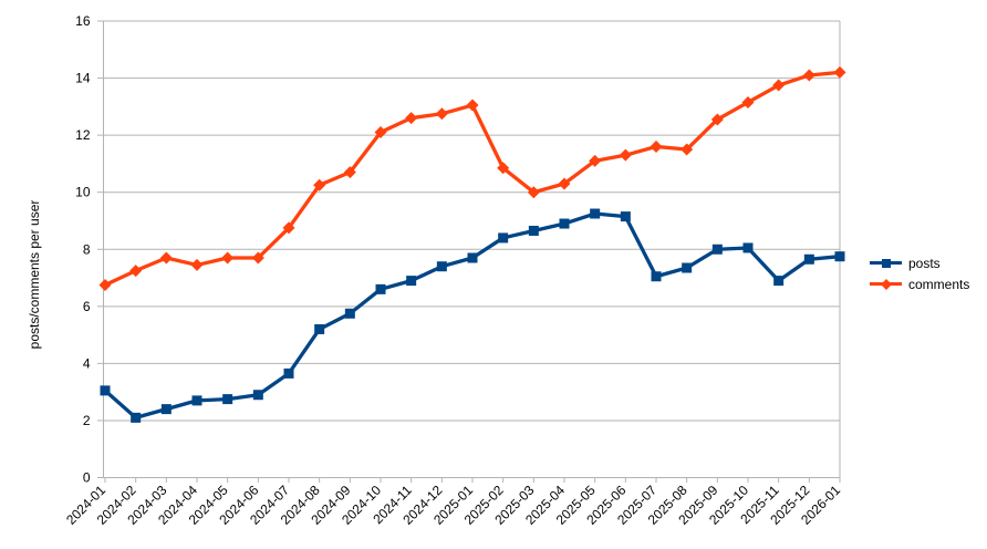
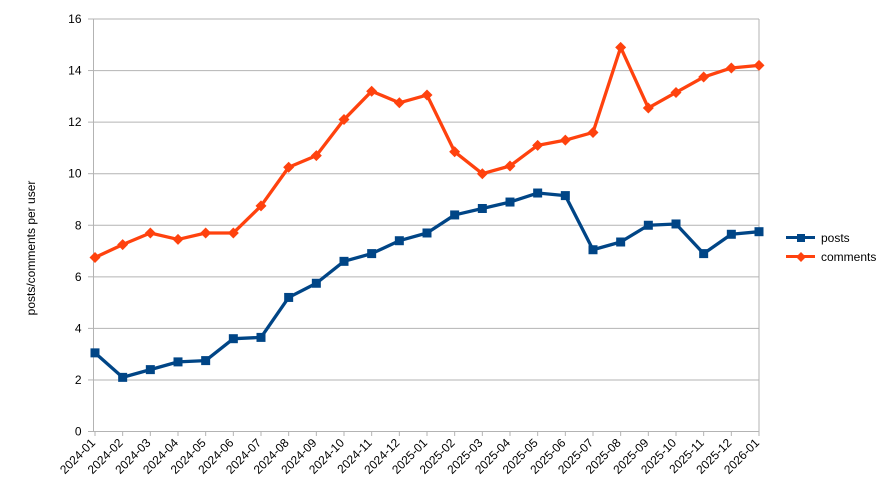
posts/2024-06: 2.9 -> 3.6
comments/2024-11: 12.6 -> 13.2
comments/2025-08: 11.5 -> 14.9
